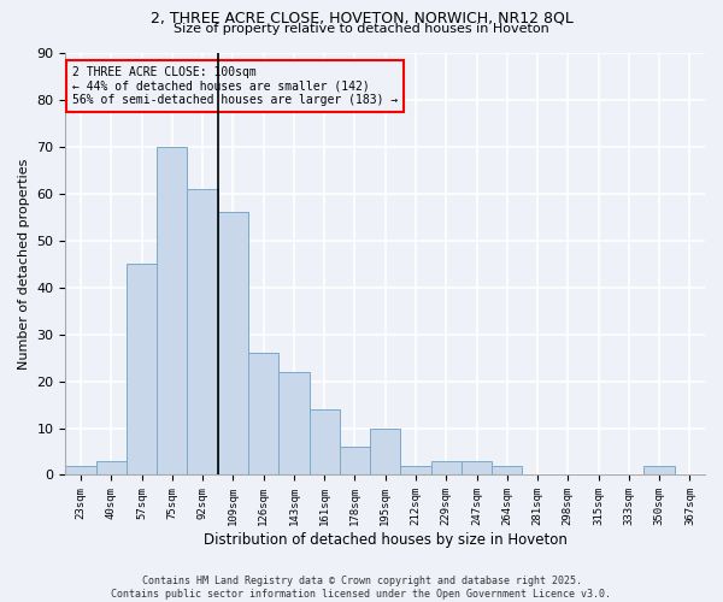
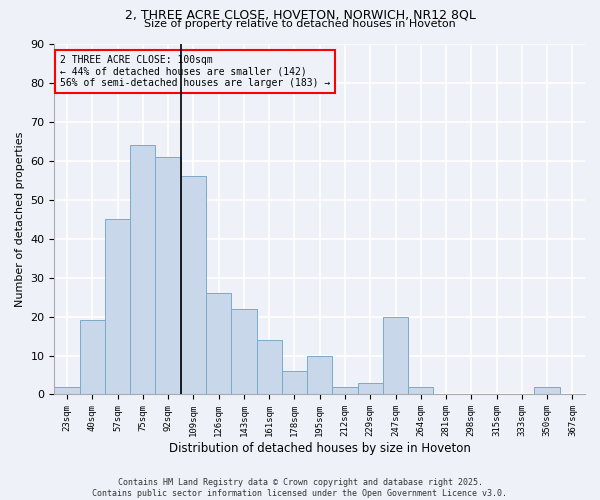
40sqm: 3 -> 19
75sqm: 70 -> 64
247sqm: 3 -> 20
